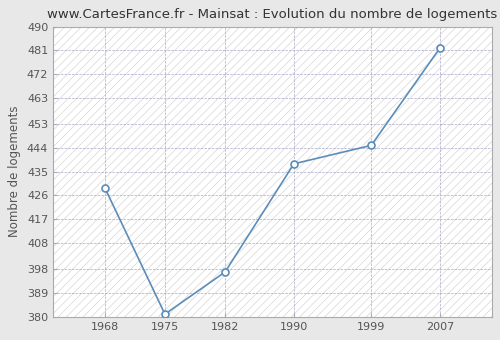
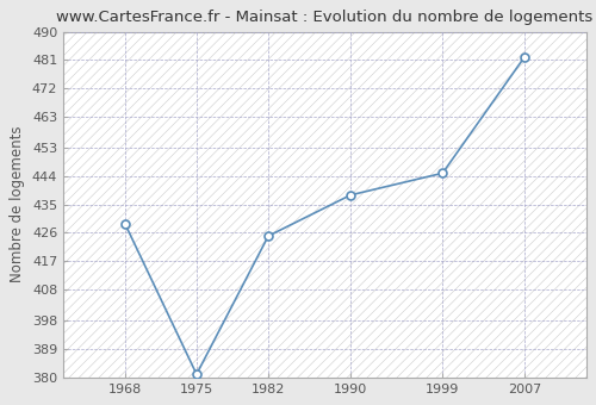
1982: 397 -> 425
